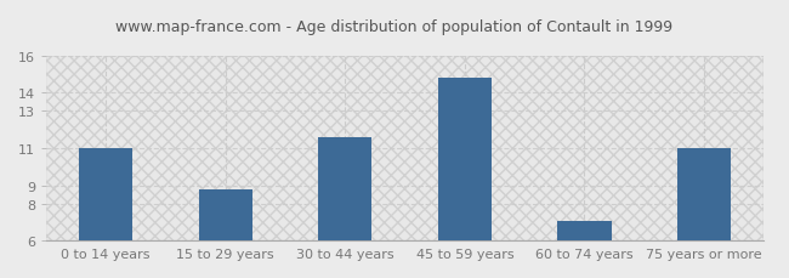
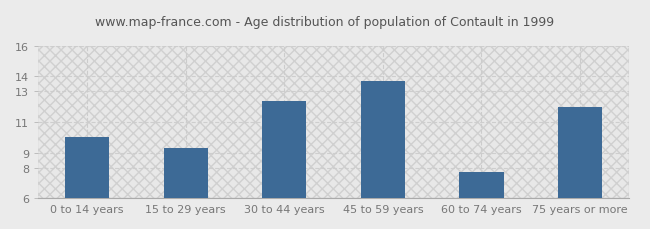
0 to 14 years: 11.0 -> 10.0
15 to 29 years: 8.8 -> 9.3
30 to 44 years: 11.6 -> 12.4
45 to 59 years: 14.8 -> 13.7
60 to 74 years: 7.1 -> 7.7
75 years or more: 11.0 -> 12.0
